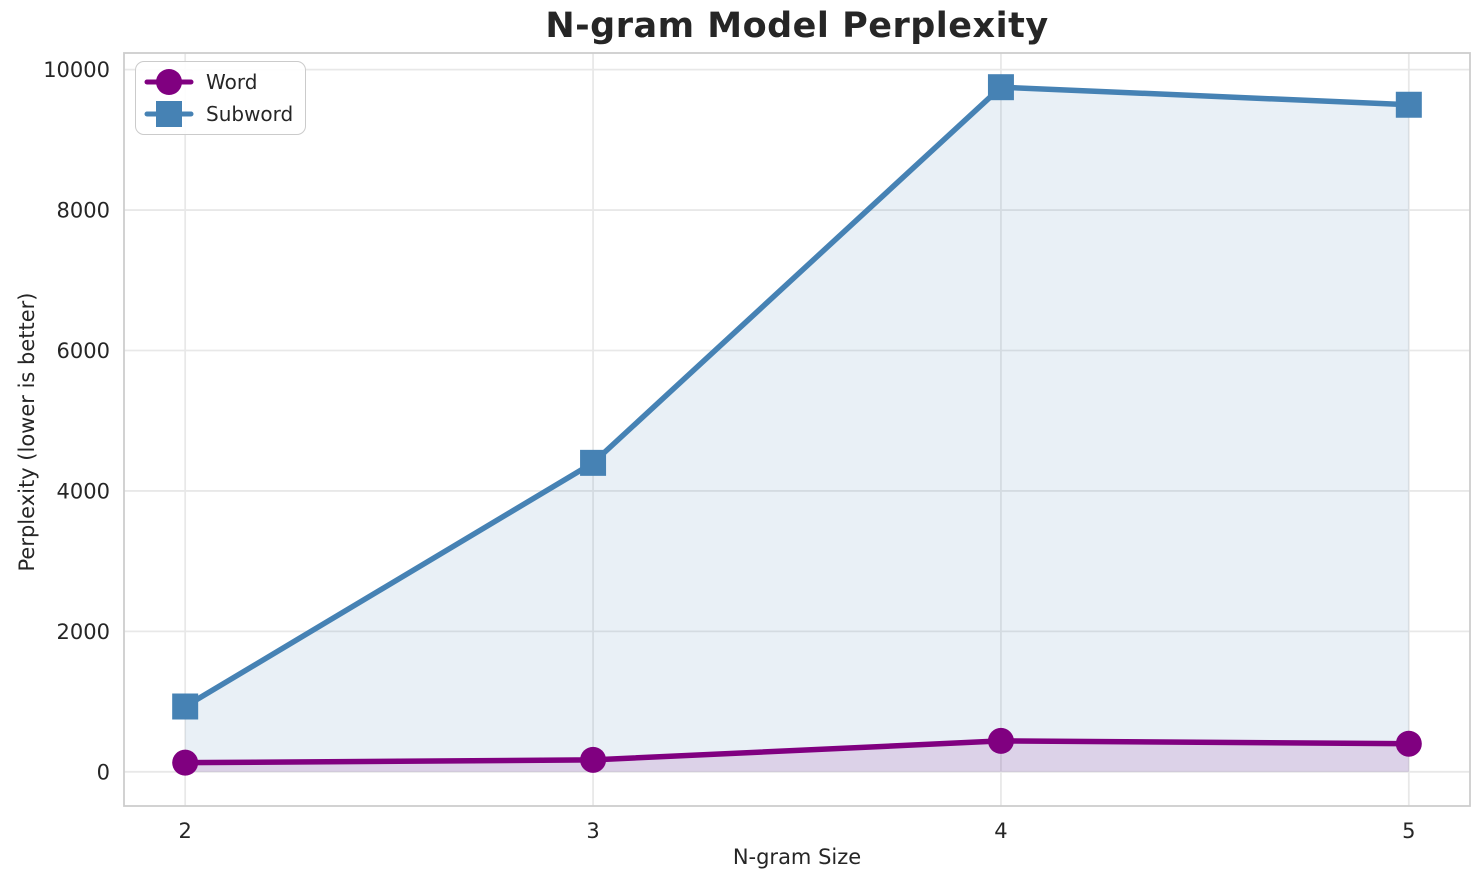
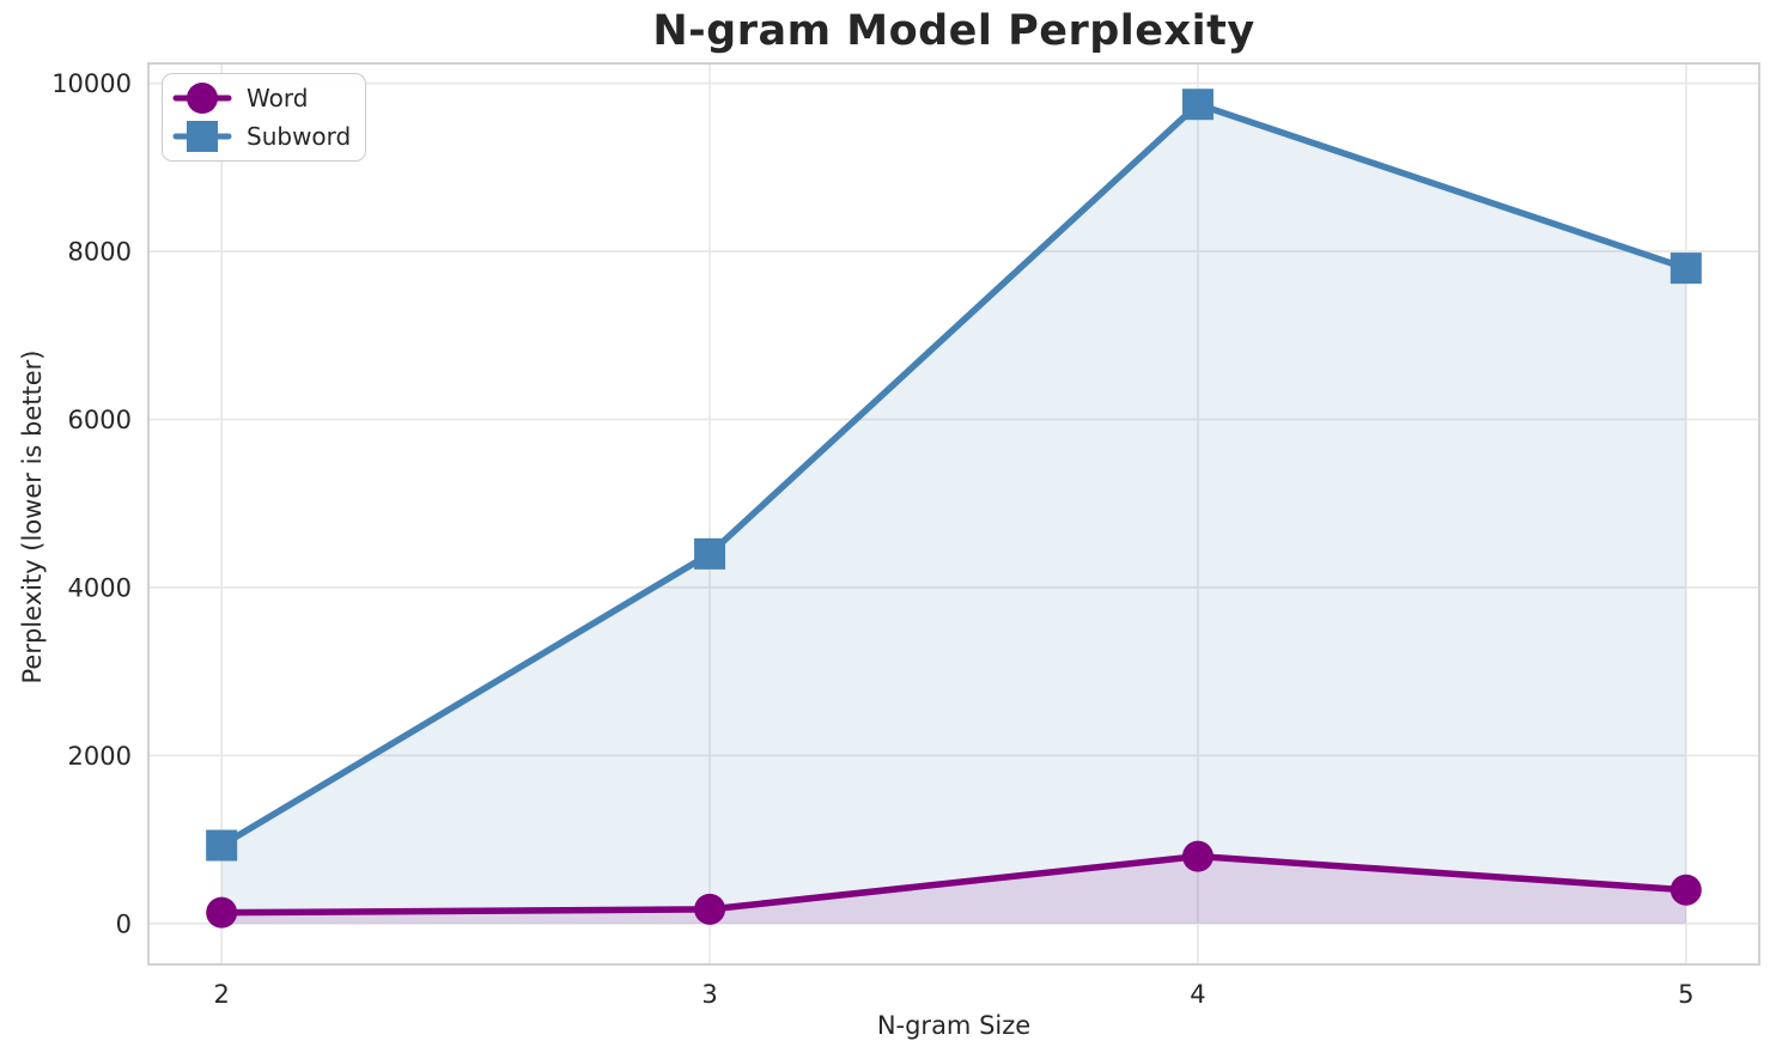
Word/4: 400 -> 800
Subword/5: 9500 -> 7800
